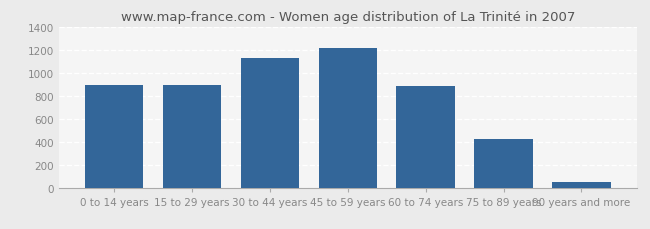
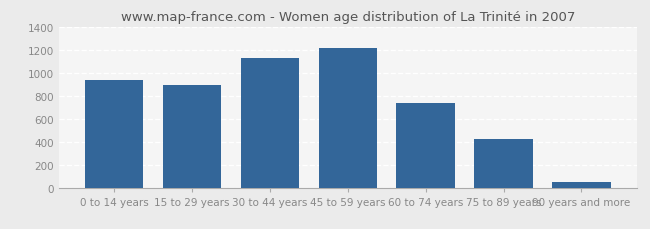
0 to 14 years: 890 -> 940
60 to 74 years: 880 -> 740
